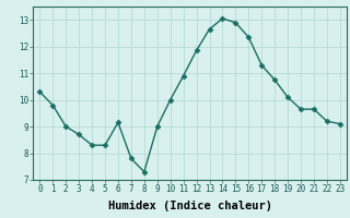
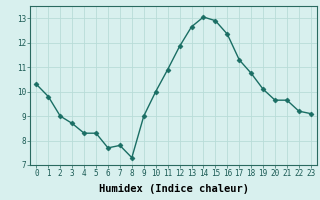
6: 9.15 -> 7.70
